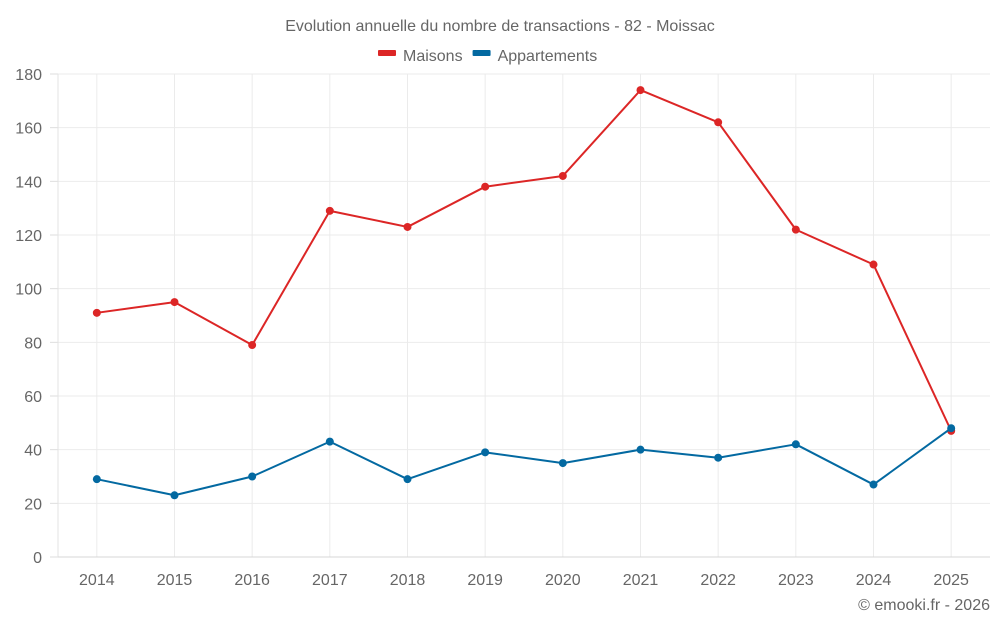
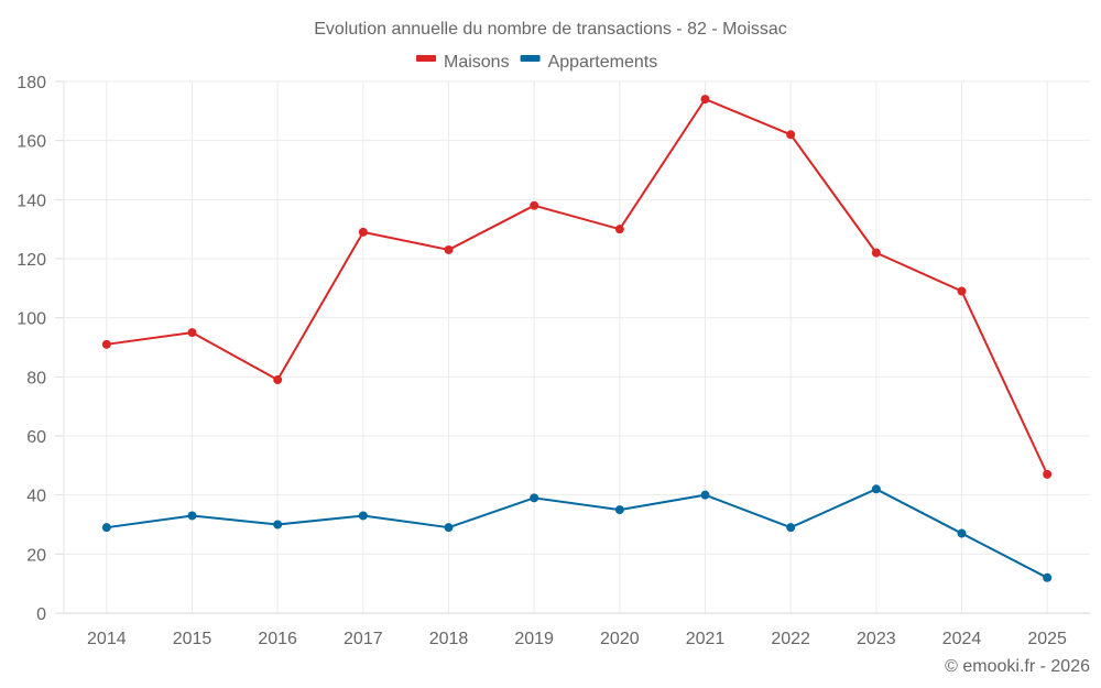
Appartements/2015: 23 -> 33
Appartements/2017: 43 -> 33
Maisons/2020: 142 -> 130
Appartements/2022: 37 -> 29
Appartements/2025: 48 -> 12
